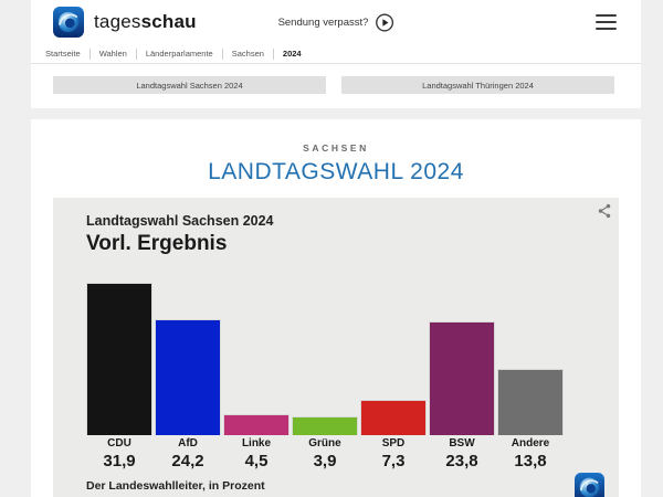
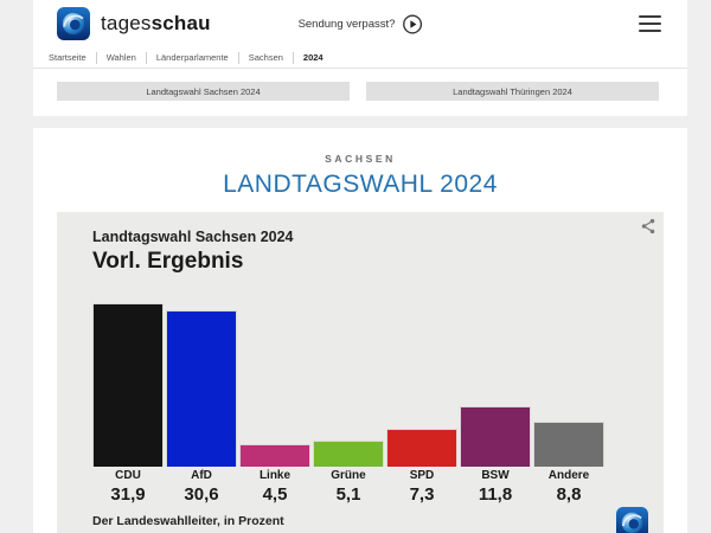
AfD: 24,2 -> 30,6
Grüne: 3,9 -> 5,1
BSW: 23,8 -> 11,8
Andere: 13,8 -> 8,8
